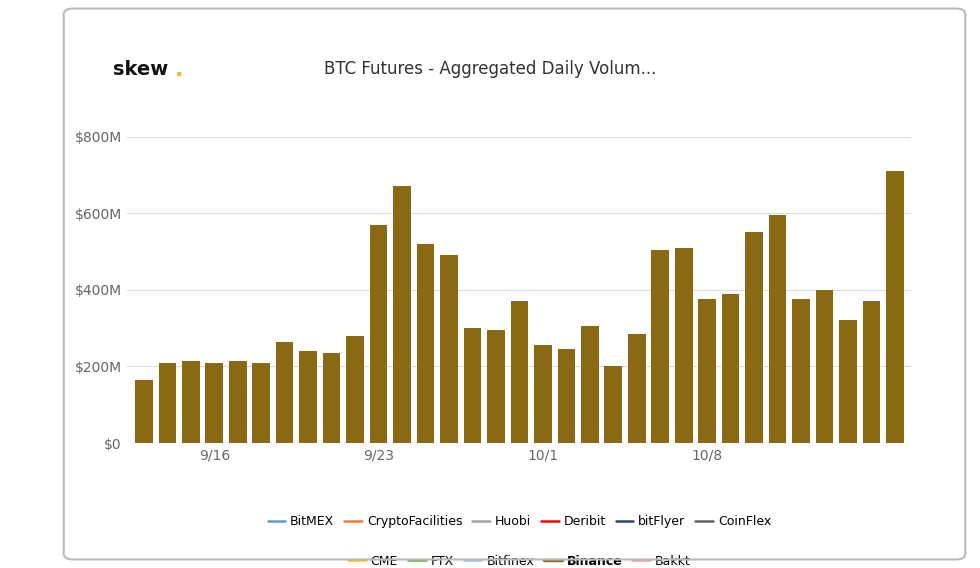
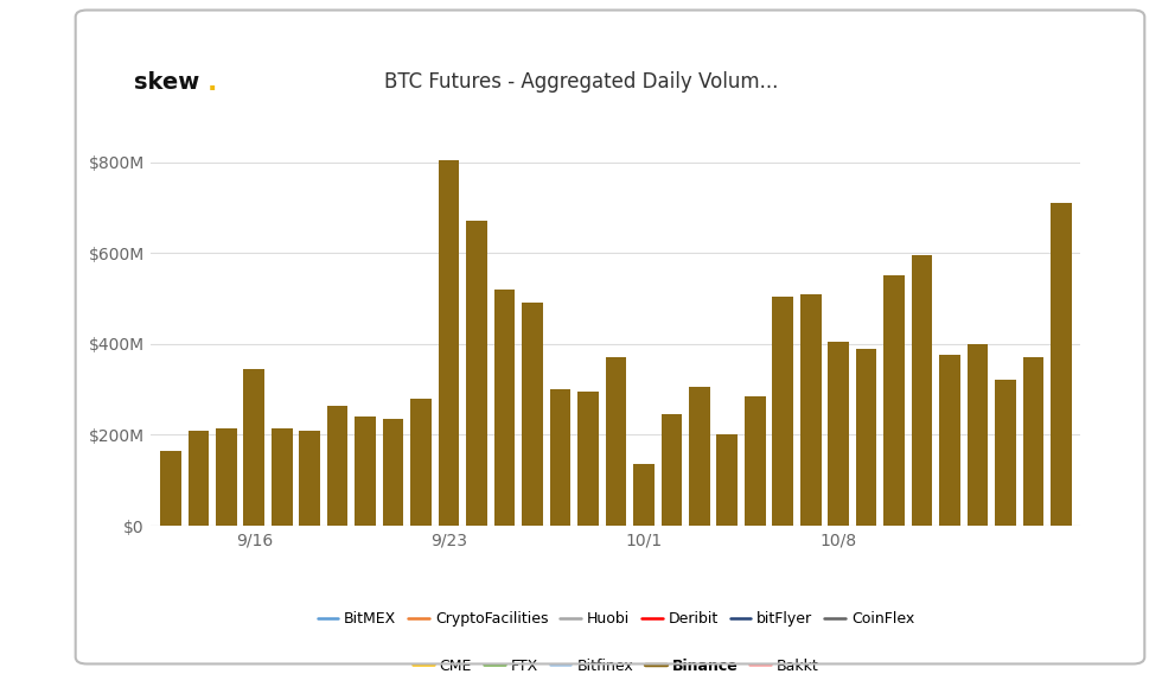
9/16: $210M -> $345M
9/23: $570M -> $805M
10/1: $255M -> $135M
10/8: $375M -> $405M
